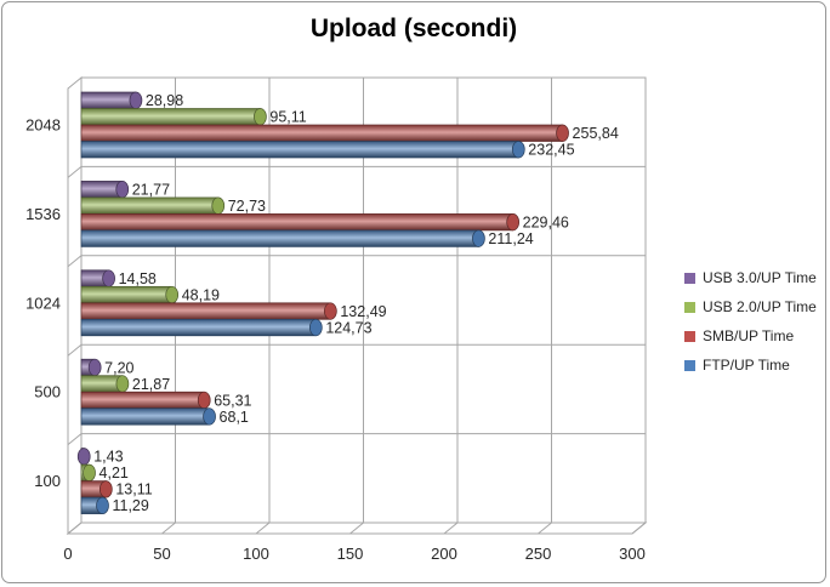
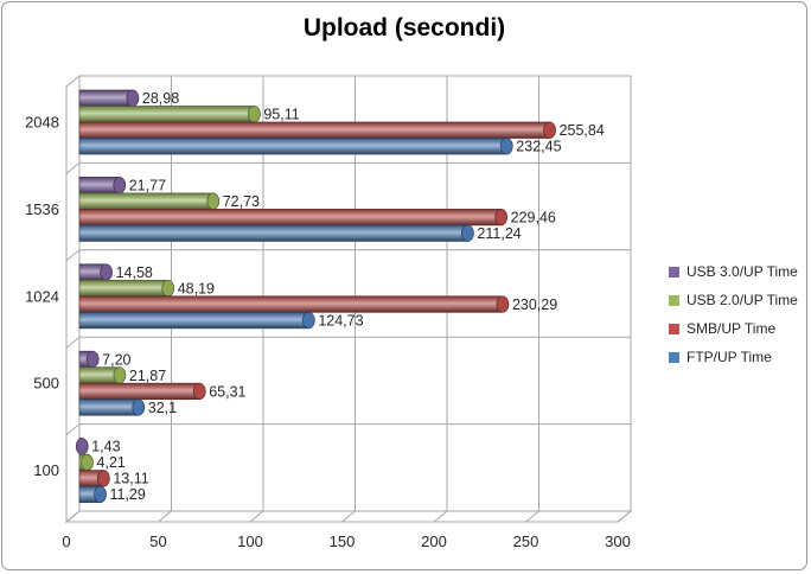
SMB/UP Time/1024: 132,49 -> 230,29
FTP/UP Time/500: 68,1 -> 32,1
